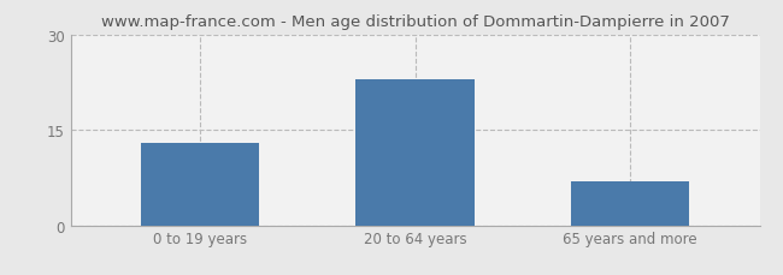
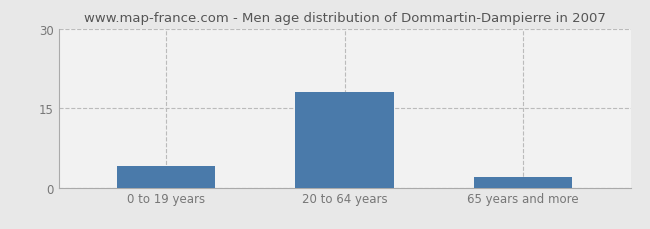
0 to 19 years: 13 -> 4
20 to 64 years: 23 -> 18
65 years and more: 7 -> 2
